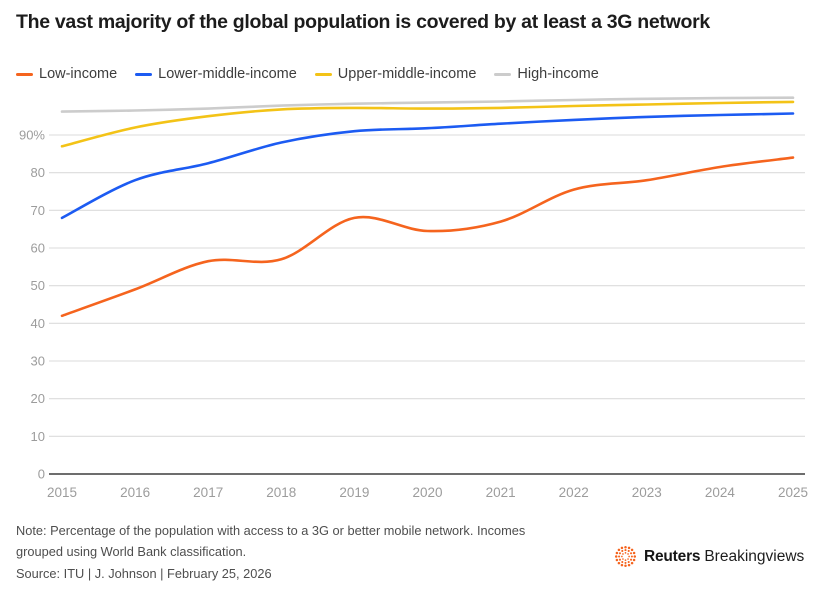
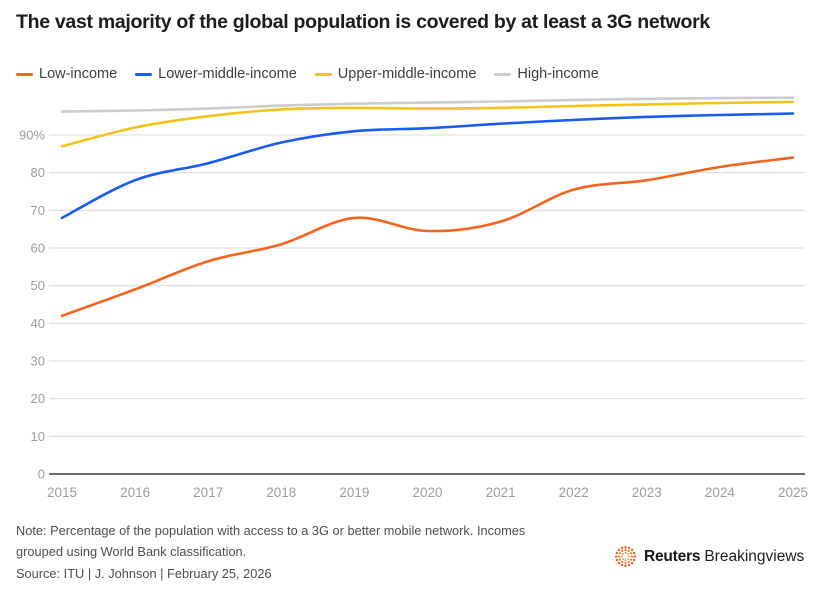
Low-income/2018: 57% -> 61%
